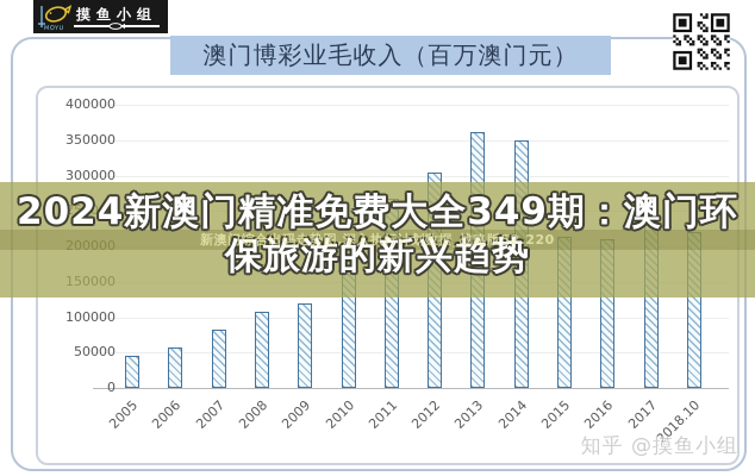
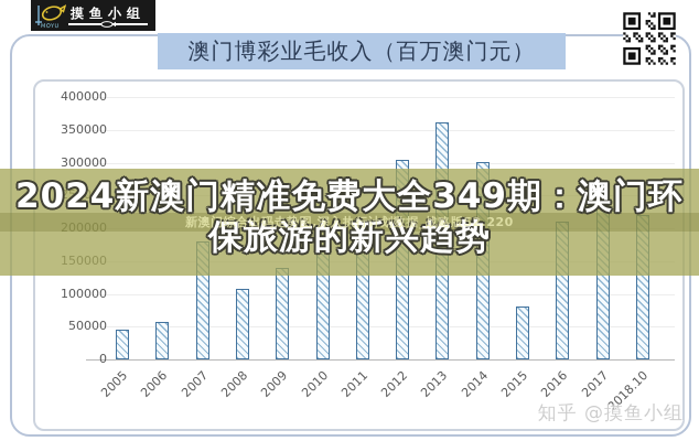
2007: 80000 -> 180000
2009: 120000 -> 140000
2011: 270000 -> 210000
2014: 350000 -> 300000
2015: 210000 -> 80000
